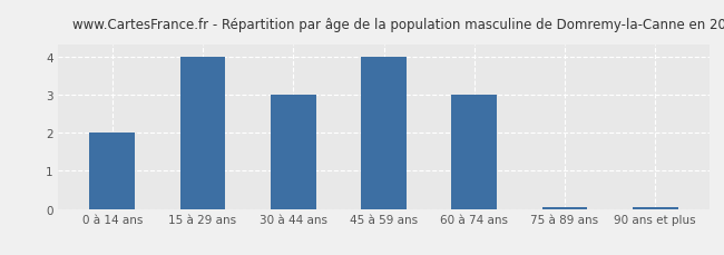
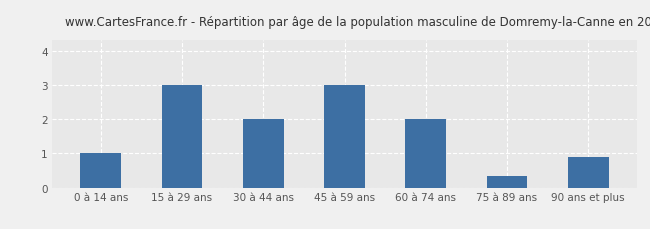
0 à 14 ans: 2.00 -> 1.00
15 à 29 ans: 4.00 -> 3.00
30 à 44 ans: 3.00 -> 2.00
45 à 59 ans: 4.00 -> 3.00
60 à 74 ans: 3.00 -> 2.00
75 à 89 ans: 0.04 -> 0.35
90 ans et plus: 0.04 -> 0.90
